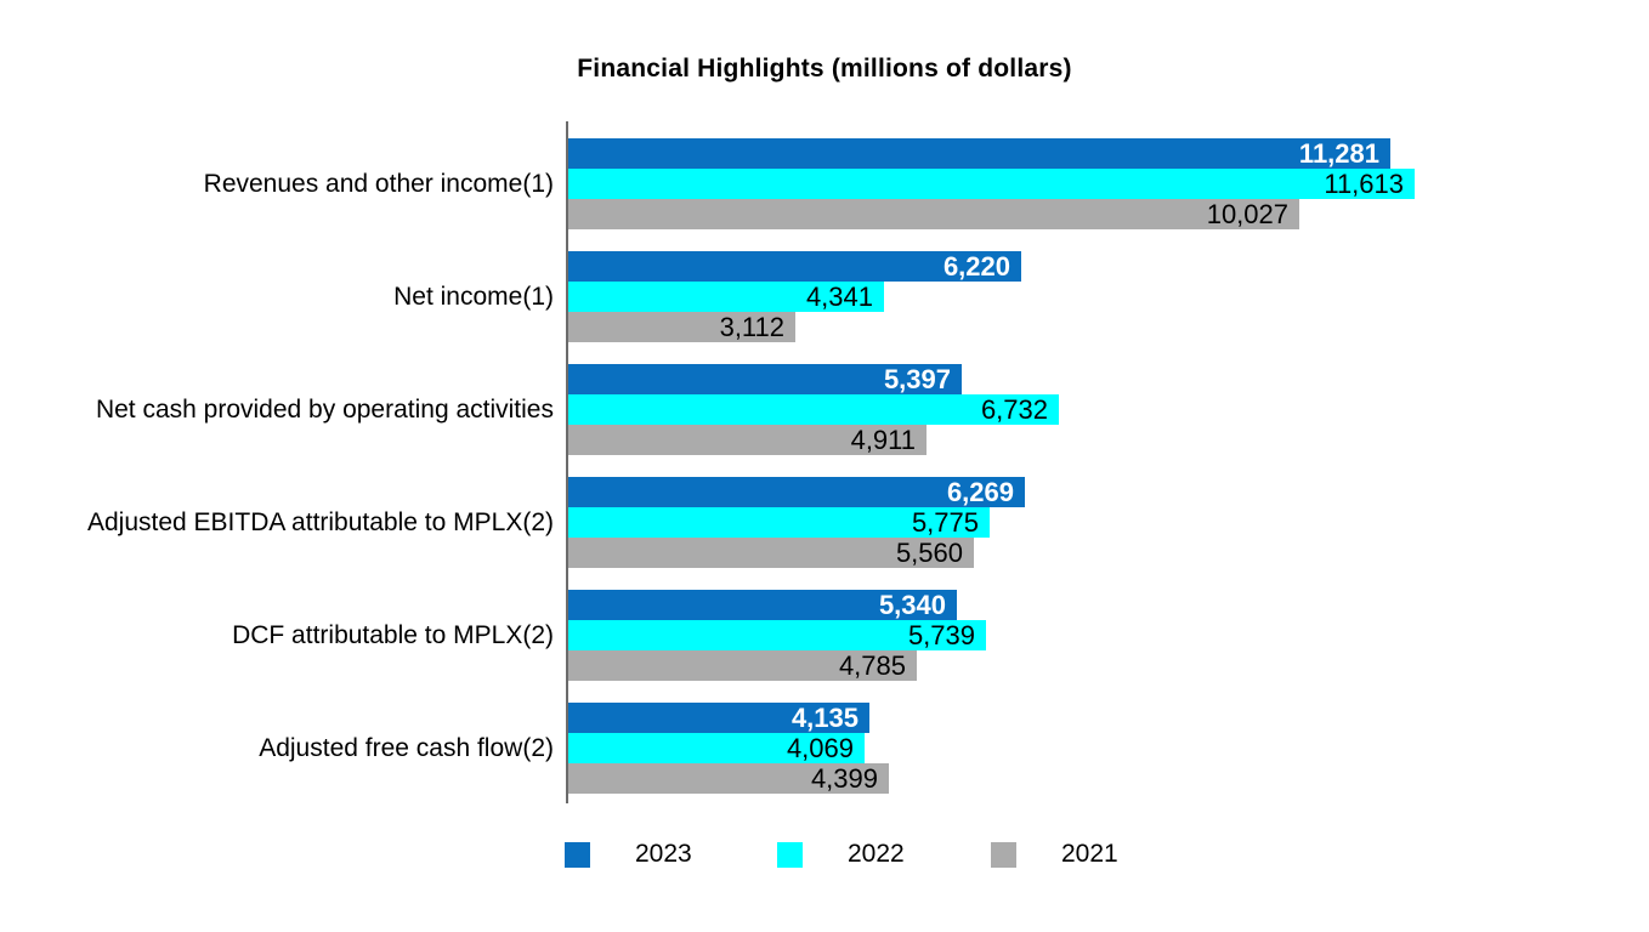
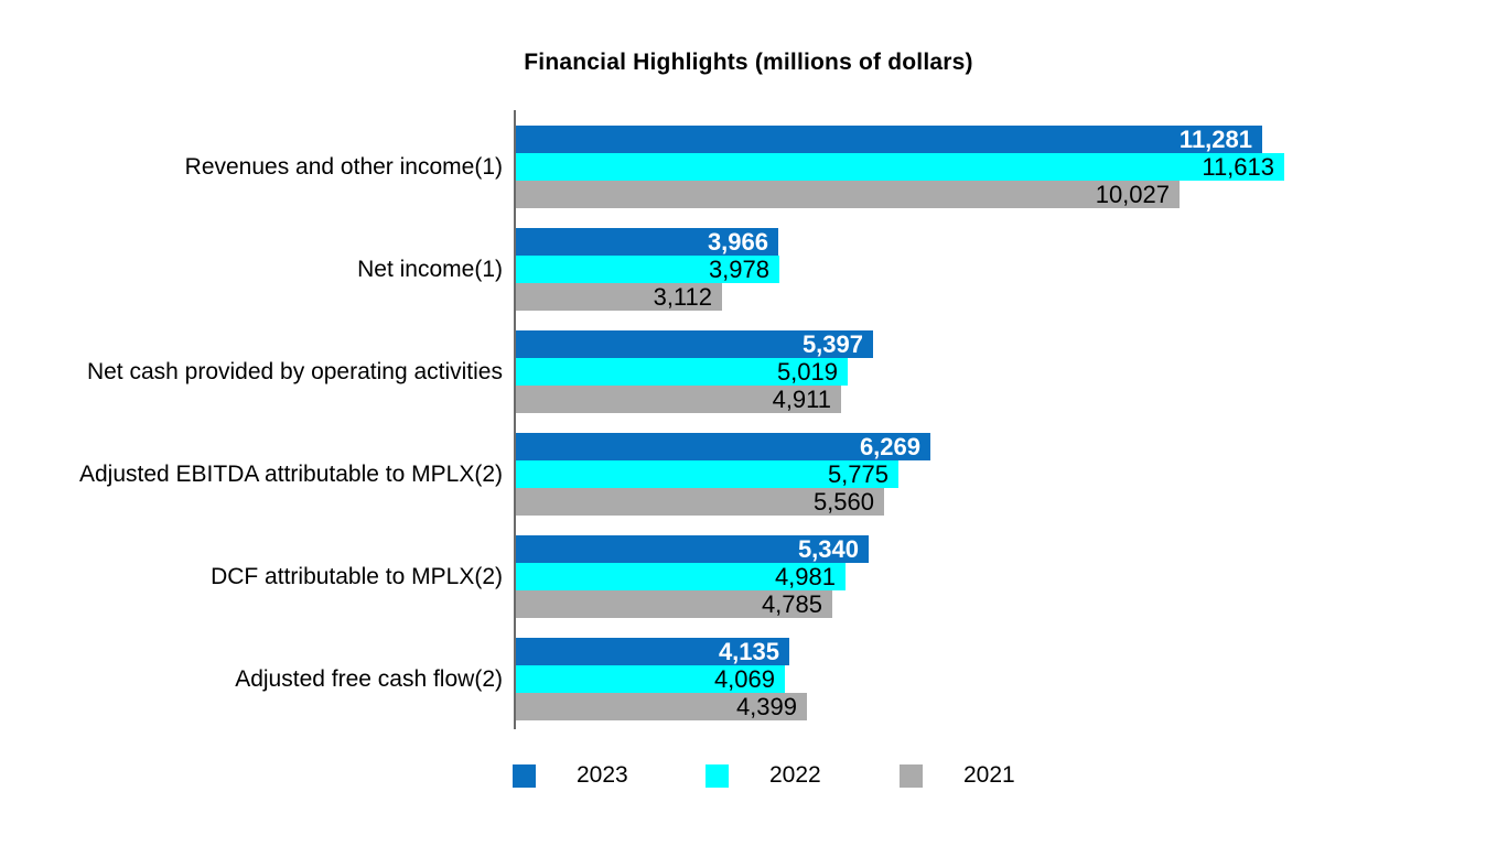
2023/Net income(1): 6,220 -> 3,966
2022/Net income(1): 4,341 -> 3,978
2022/Net cash provided by operating activities: 6,732 -> 5,019
2022/DCF attributable to MPLX(2): 5,739 -> 4,981
